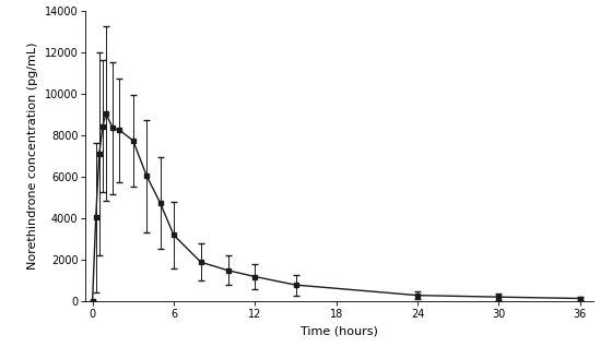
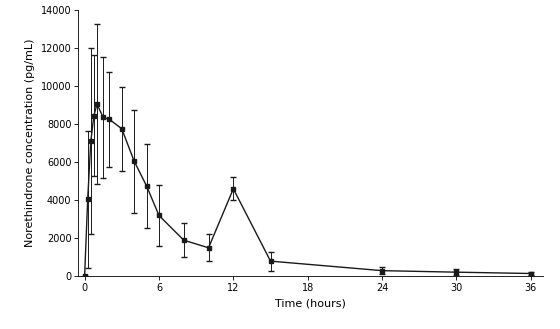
12: 1200 -> 4600
